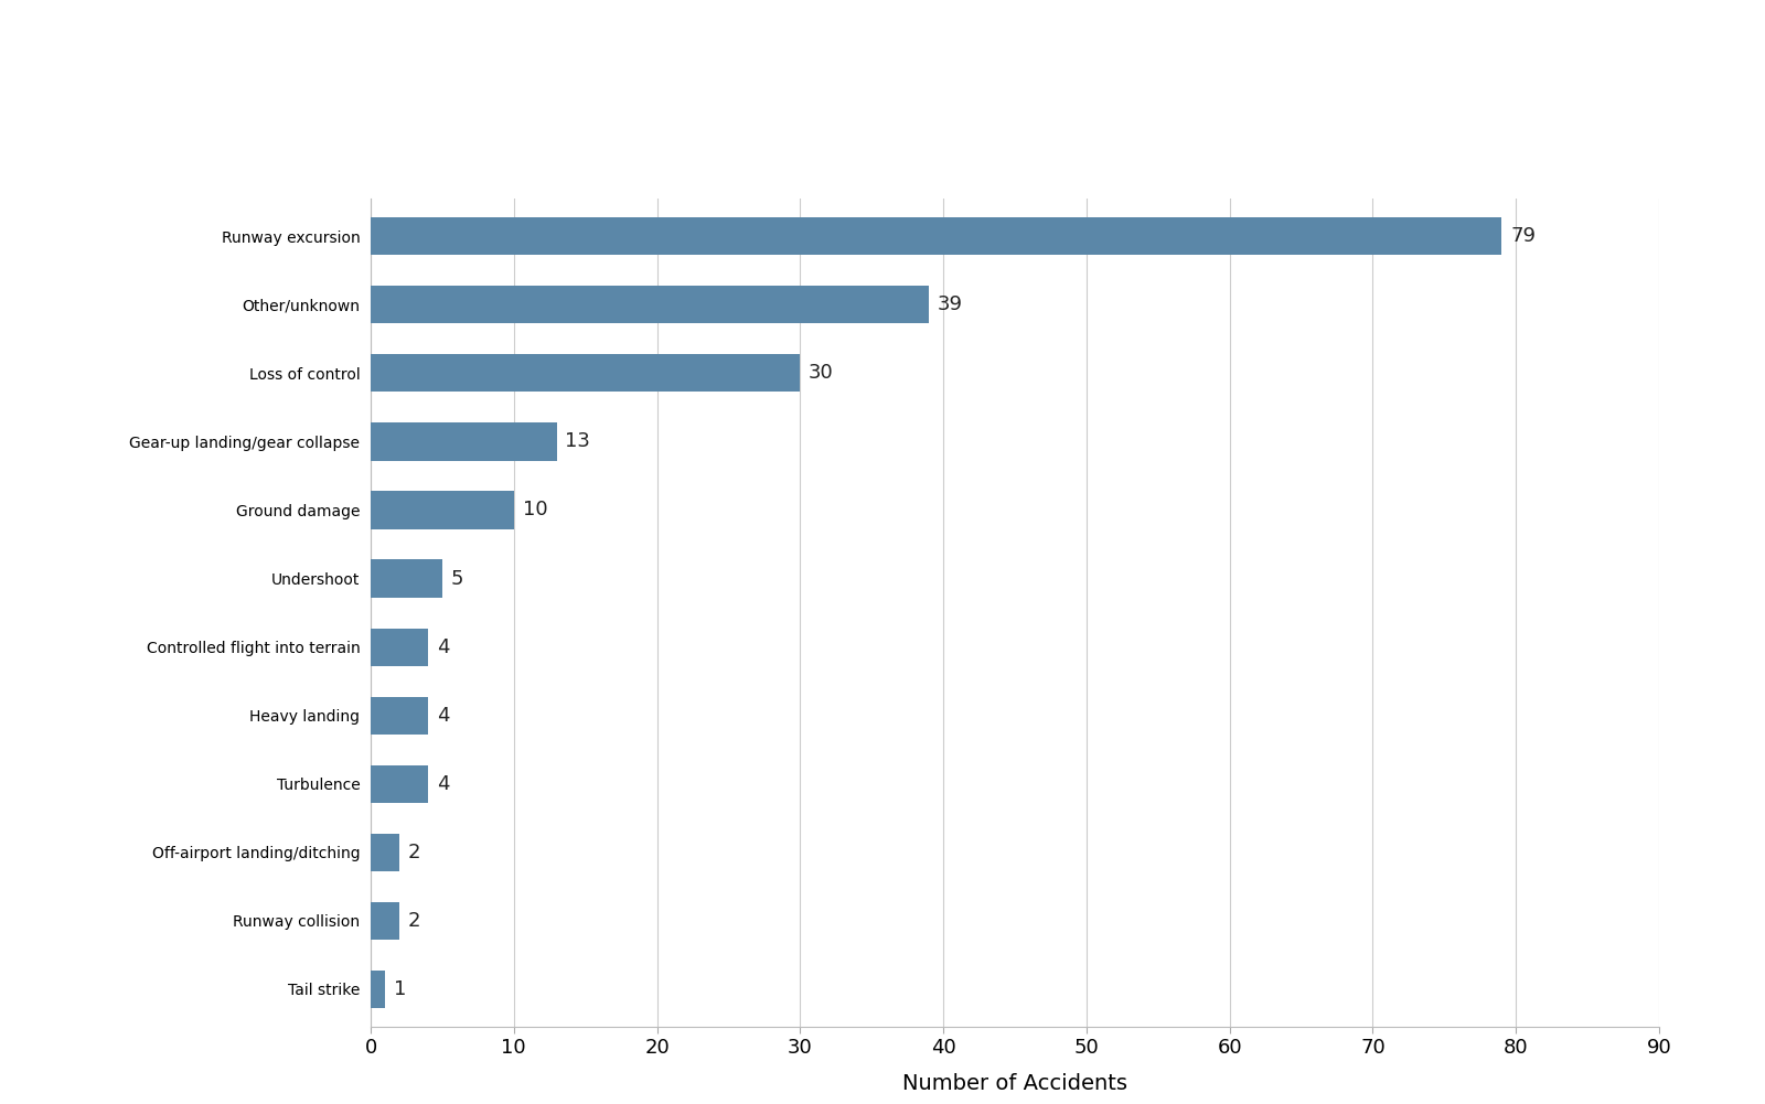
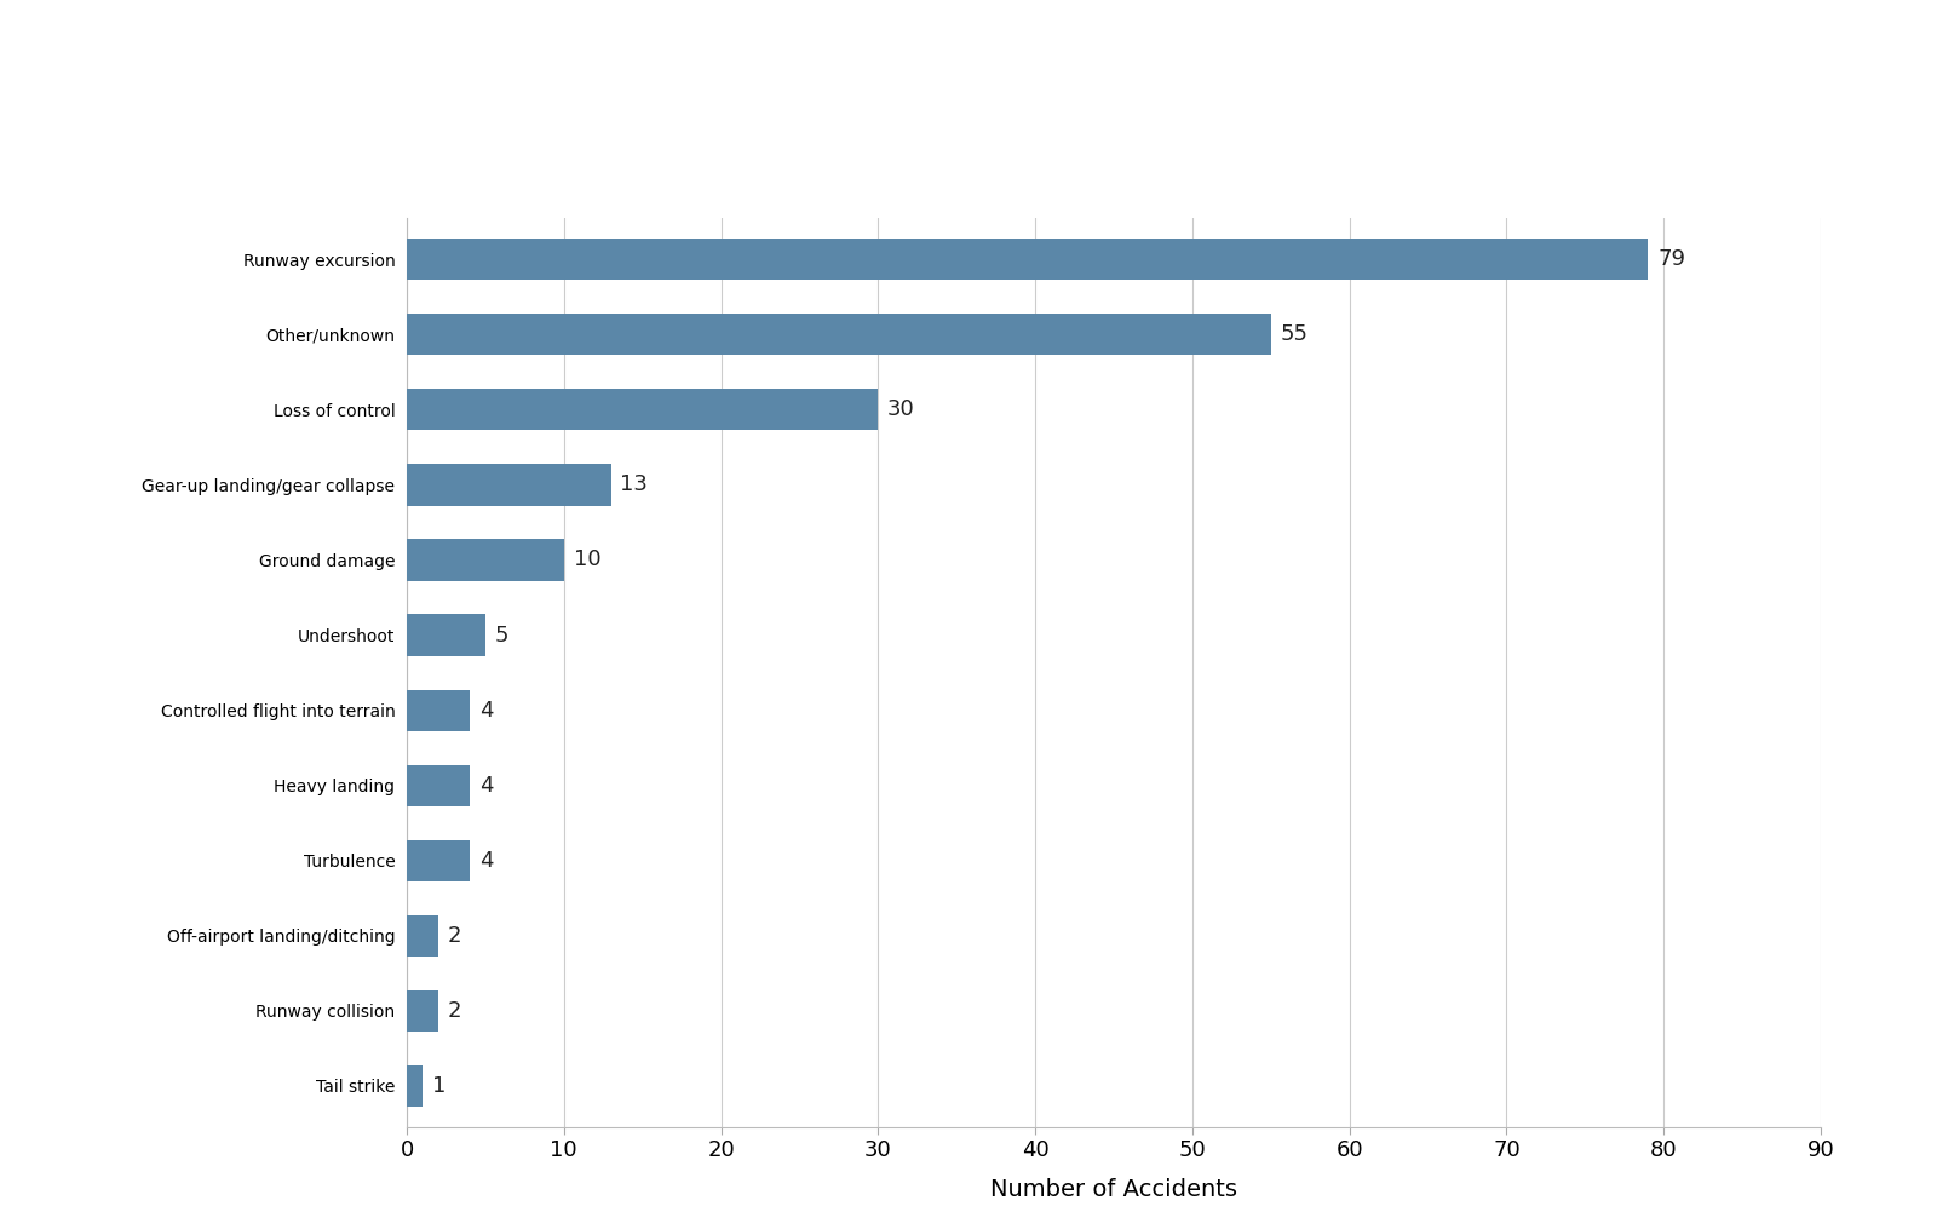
Other/unknown: 39 -> 55
